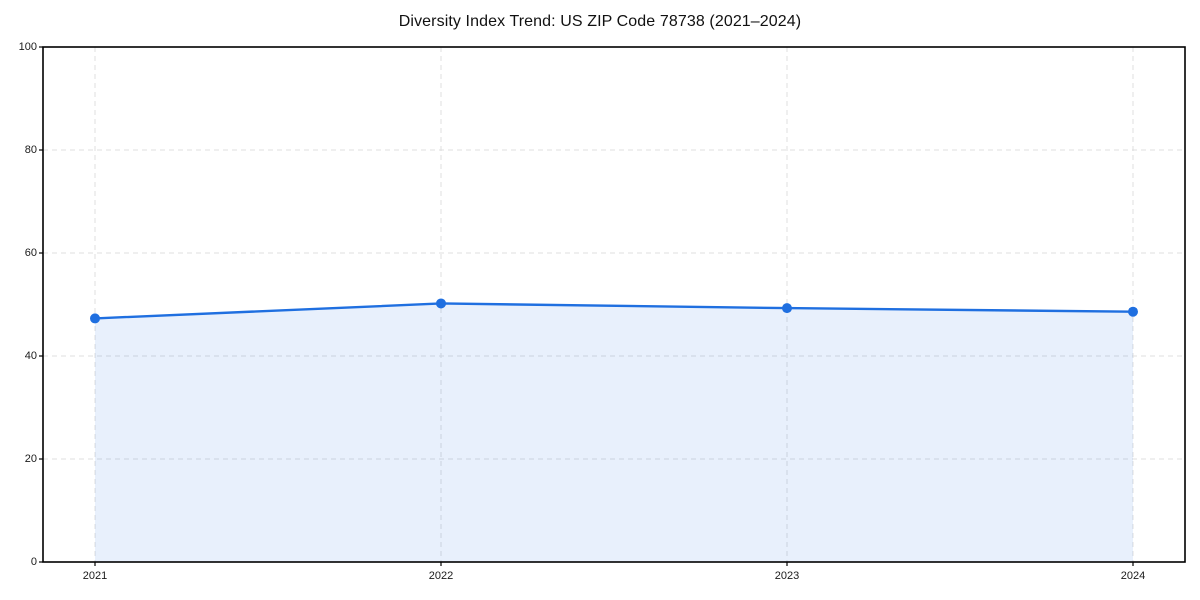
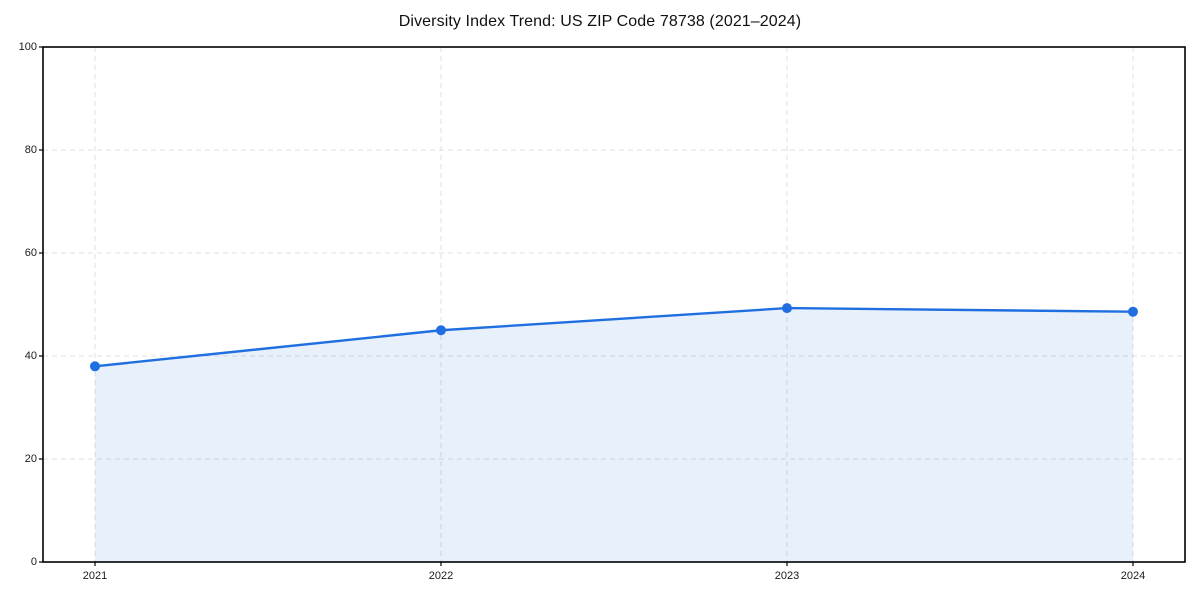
2021: 47 -> 38
2022: 50 -> 45
